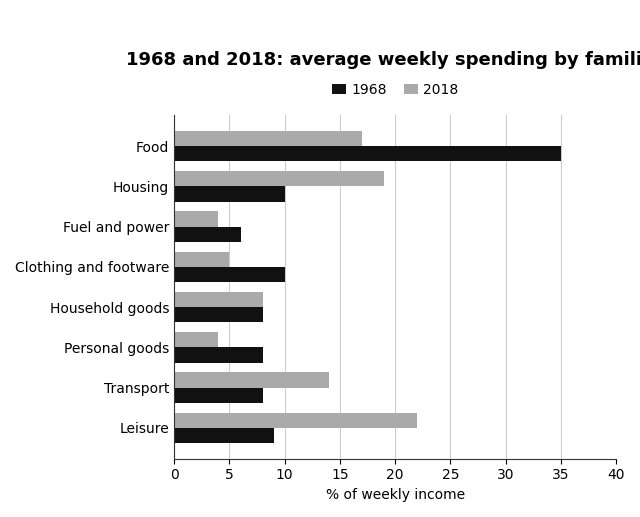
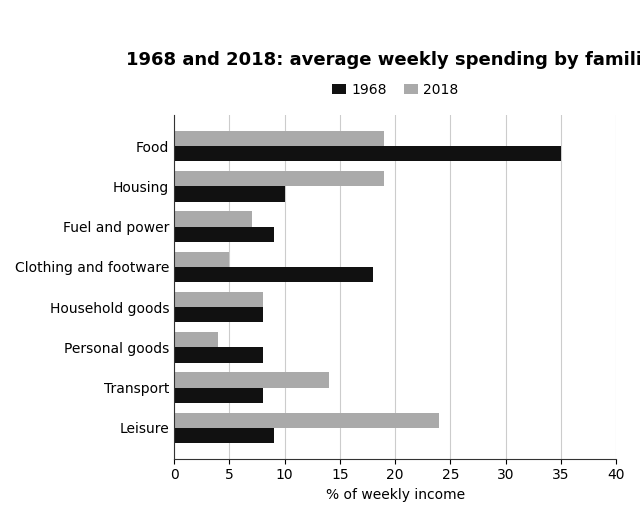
2018/Food: 17 -> 19
2018/Fuel and power: 4 -> 7
1968/Fuel and power: 6 -> 9
1968/Clothing and footware: 10 -> 18
2018/Leisure: 22 -> 24
